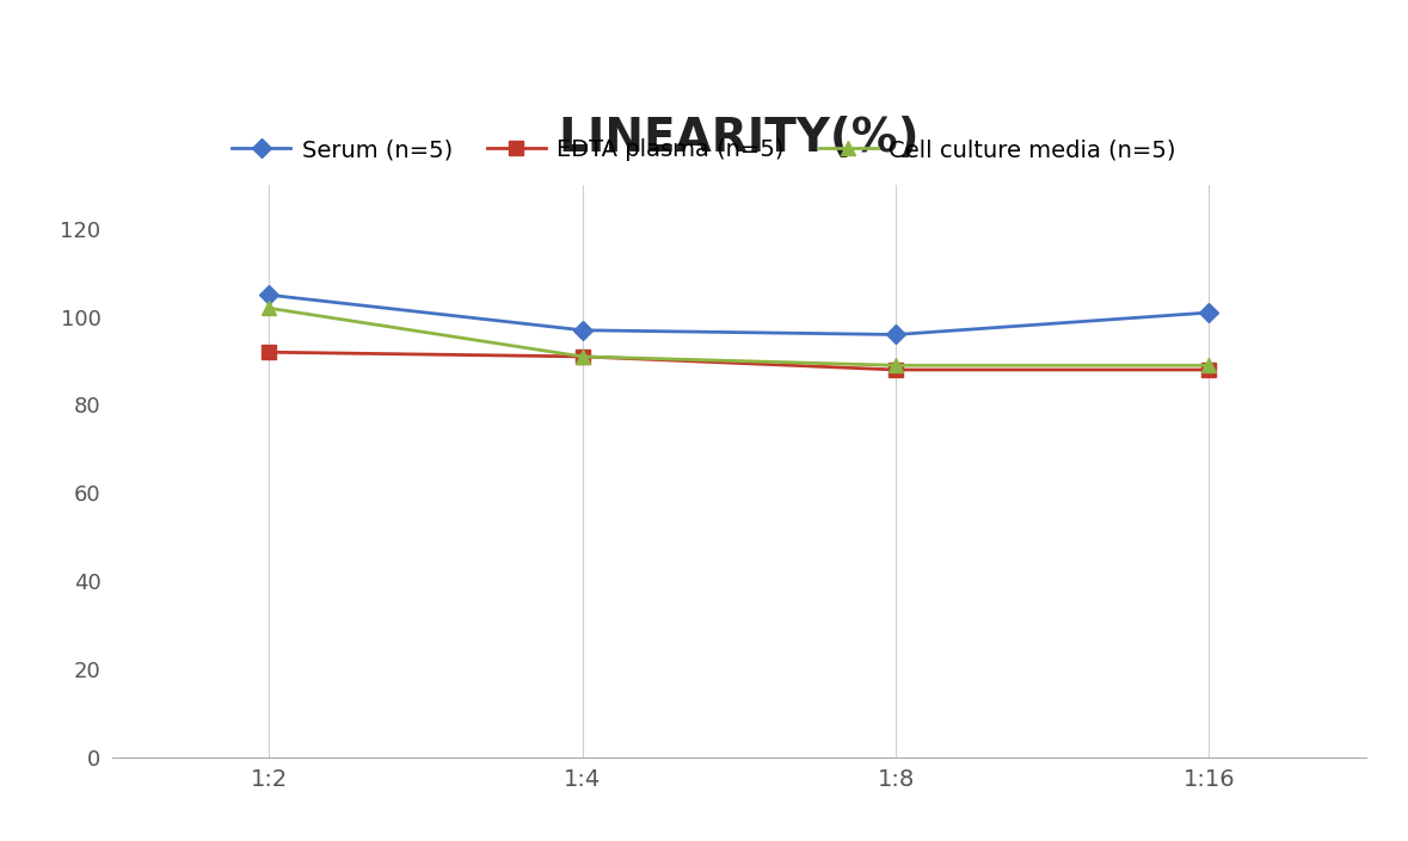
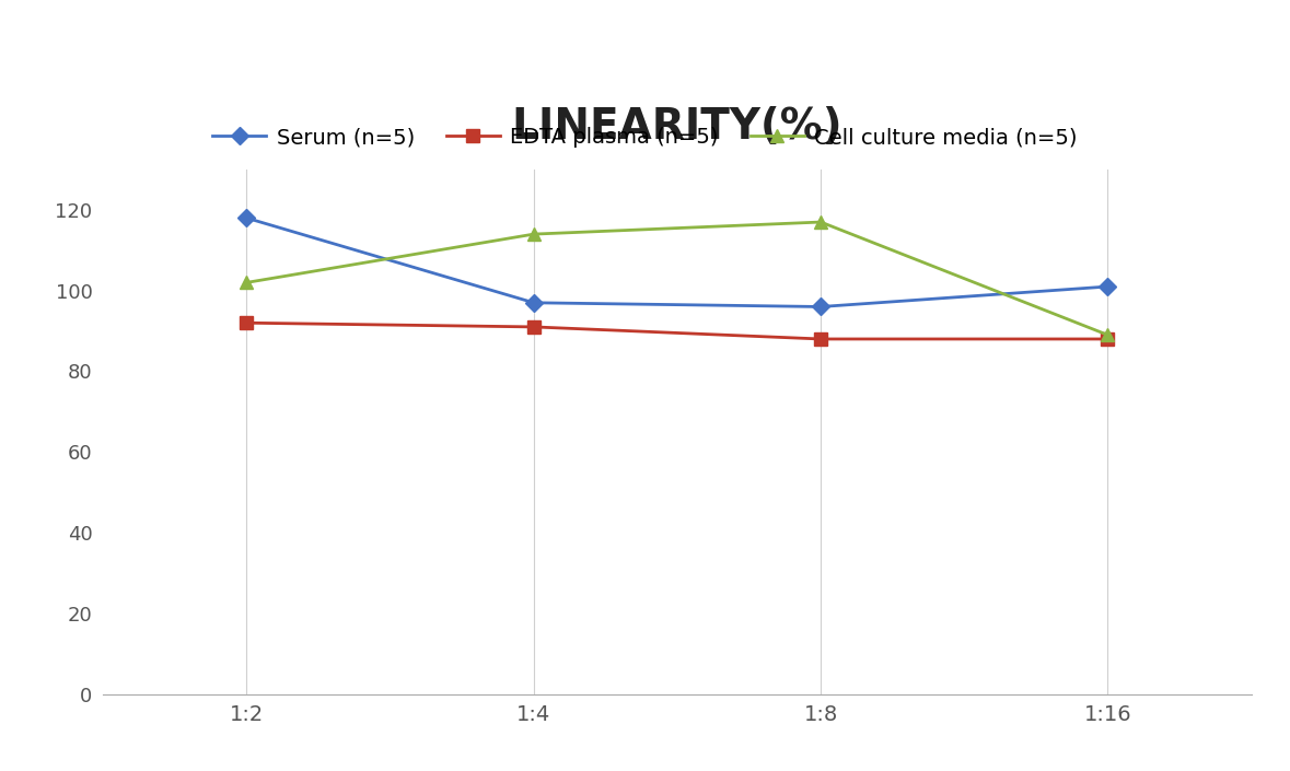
Serum (n=5)/1:2: 105 -> 118
Cell culture media (n=5)/1:4: 91 -> 114
Cell culture media (n=5)/1:8: 89 -> 117
